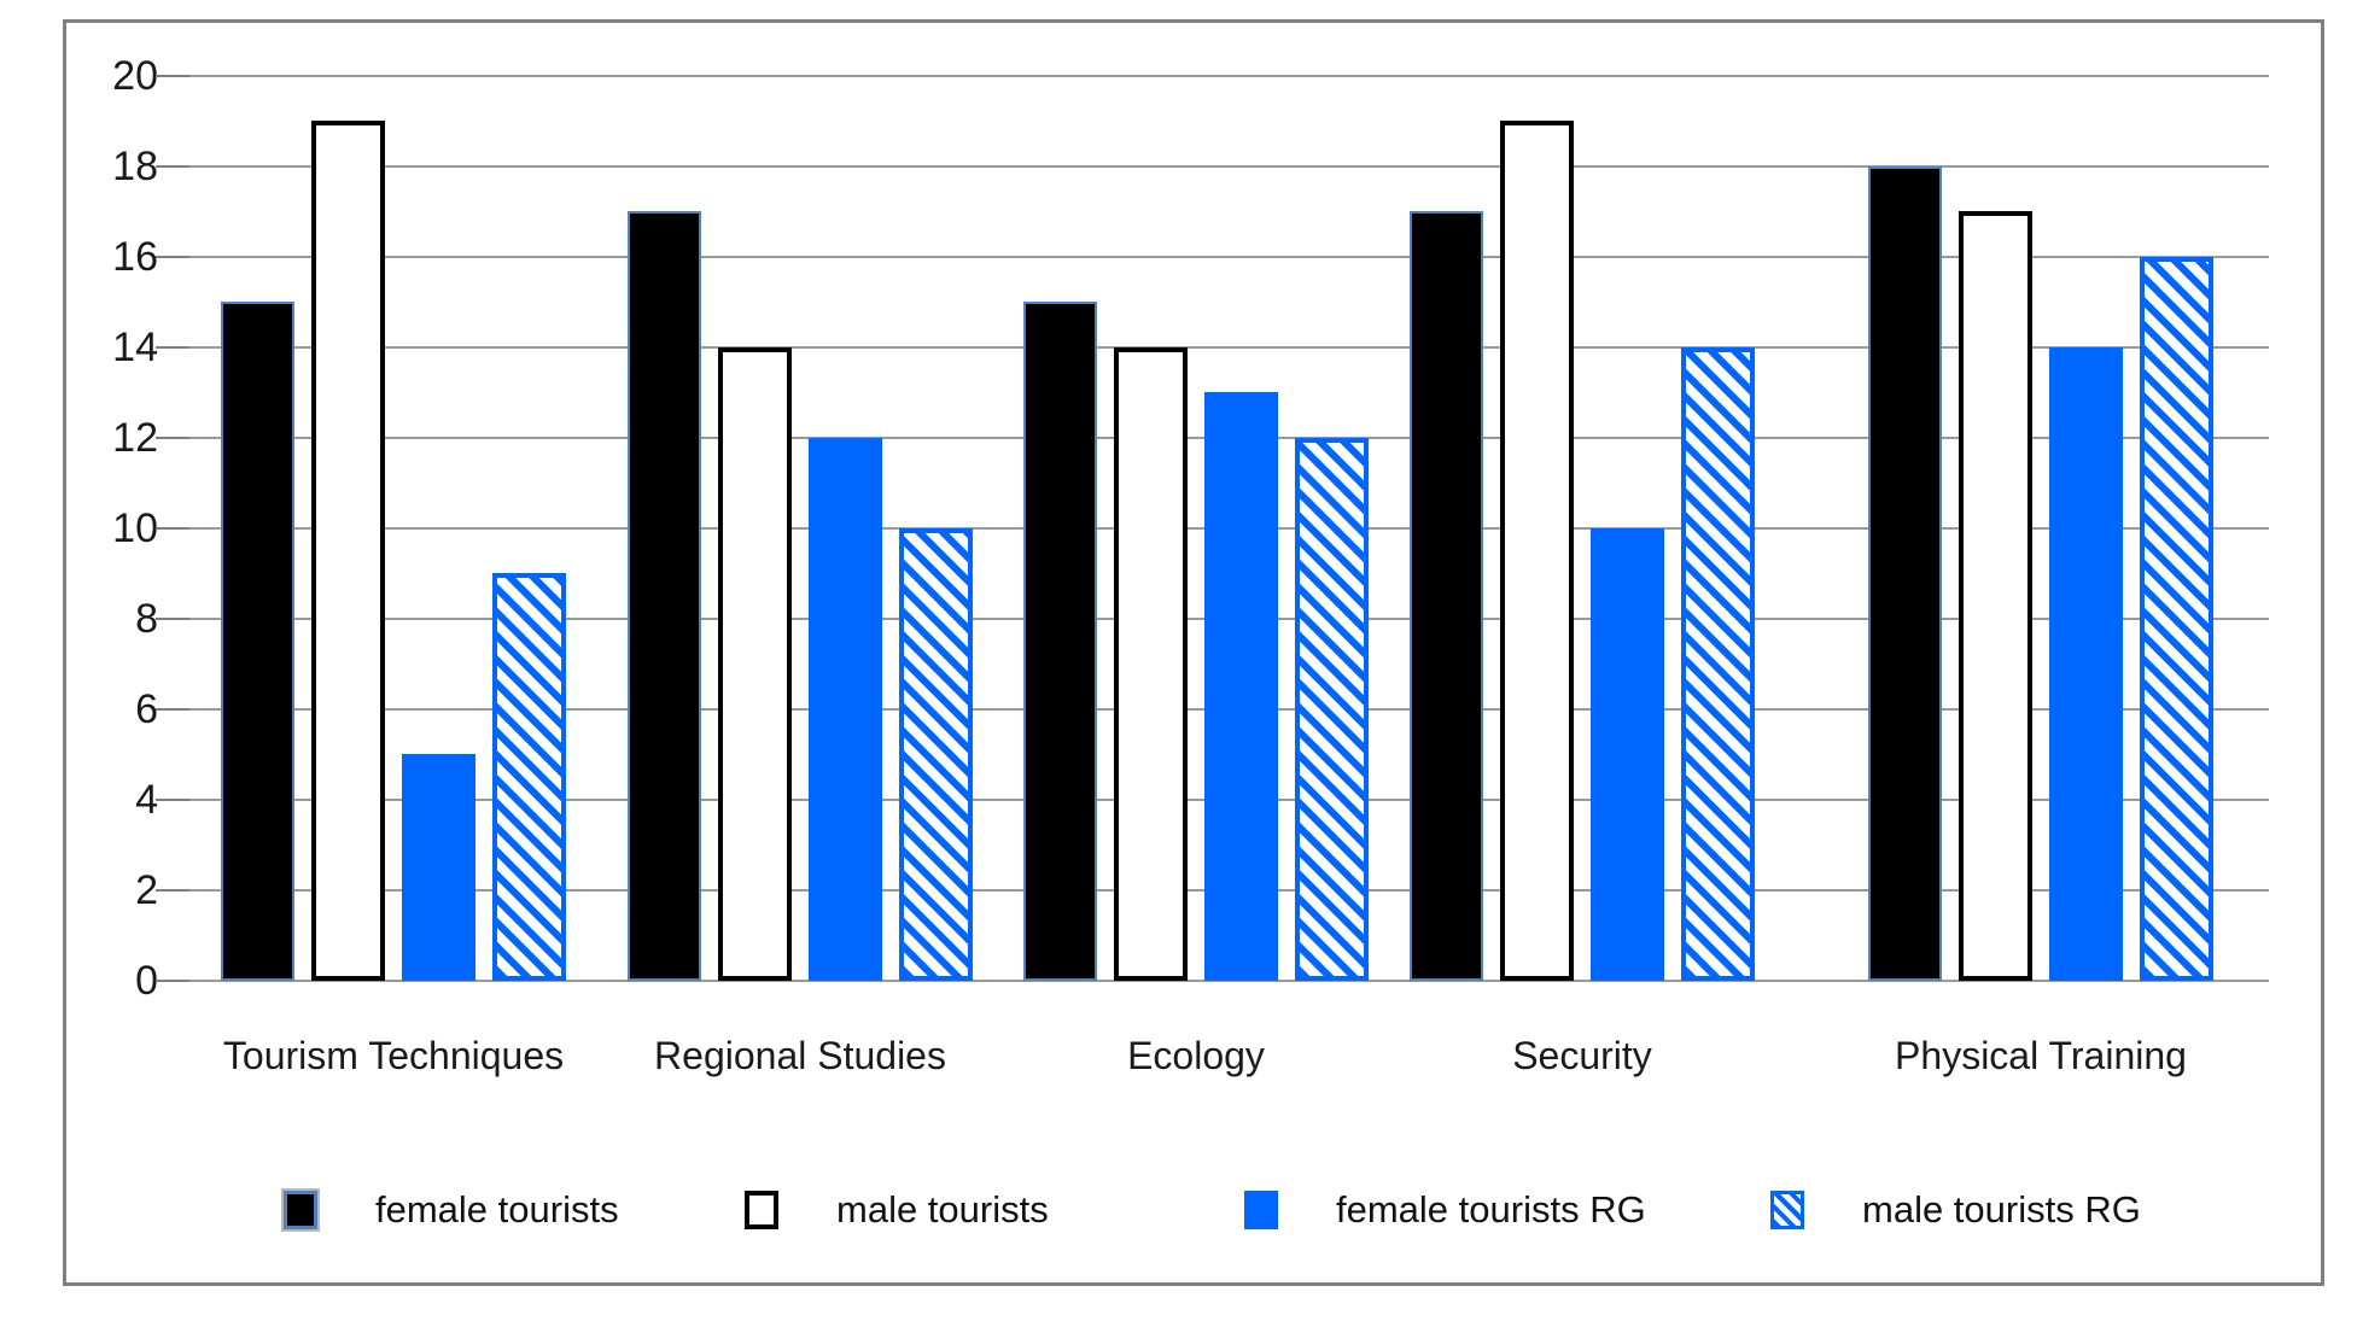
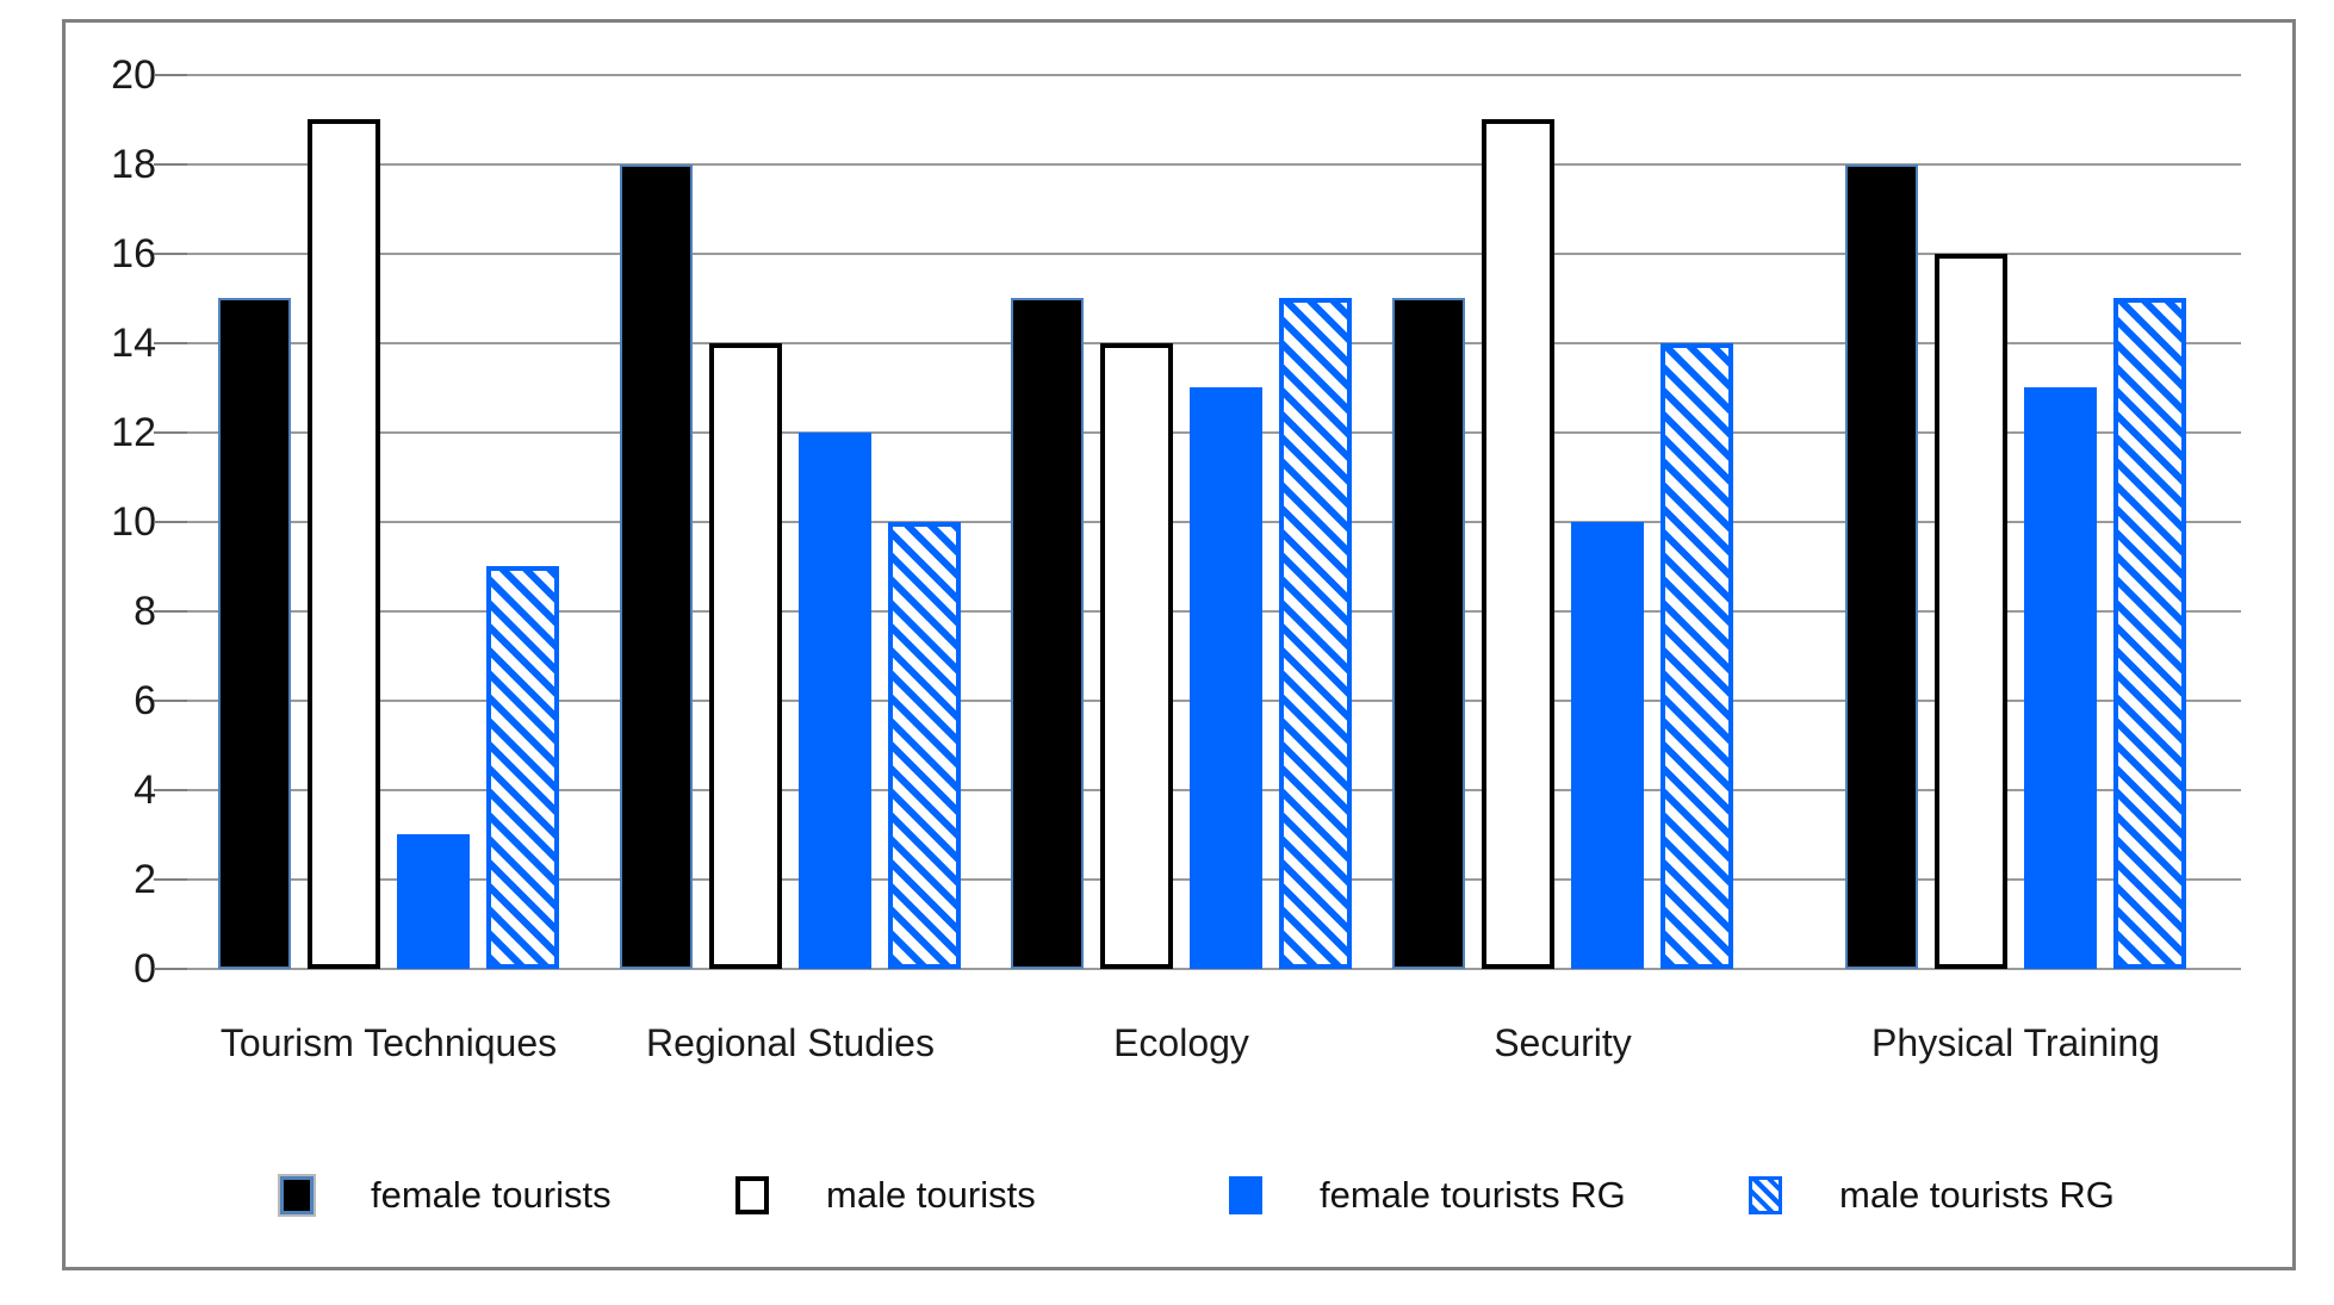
female tourists RG/Tourism Techniques: 5 -> 3
female tourists/Regional Studies: 17 -> 18
male tourists RG/Ecology: 12 -> 15
female tourists/Security: 17 -> 15
male tourists/Physical Training: 17 -> 16
female tourists RG/Physical Training: 14 -> 13
male tourists RG/Physical Training: 16 -> 15
